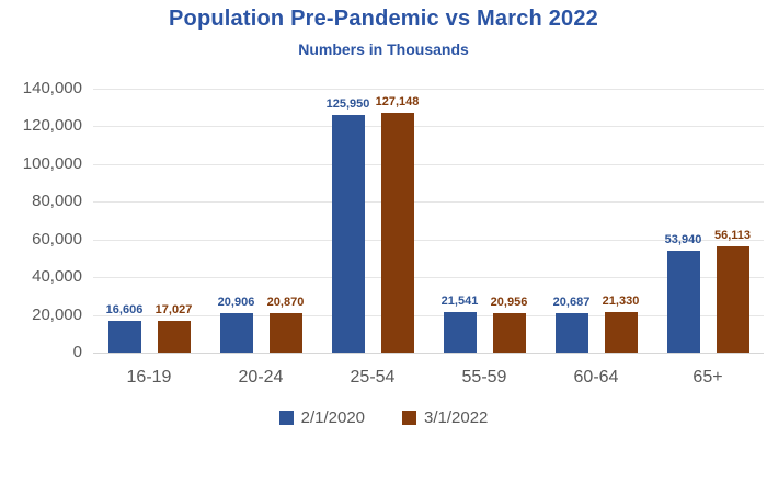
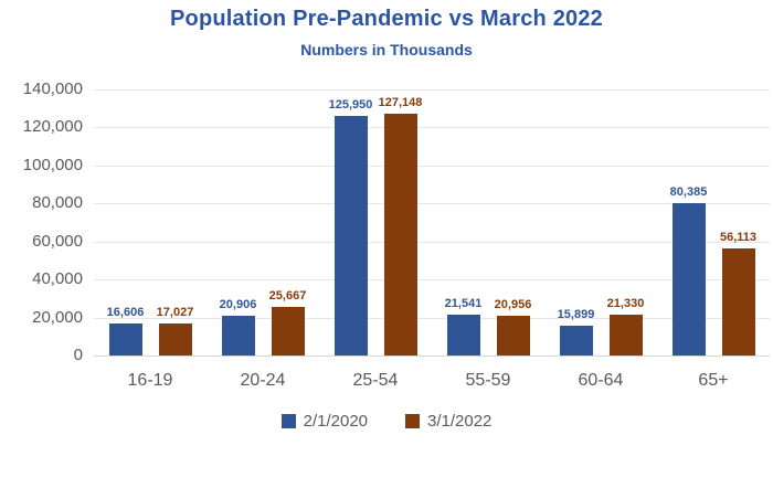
3/1/2022/20-24: 20,870 -> 25,667
2/1/2020/60-64: 20,687 -> 15,899
2/1/2020/65+: 53,940 -> 80,385
